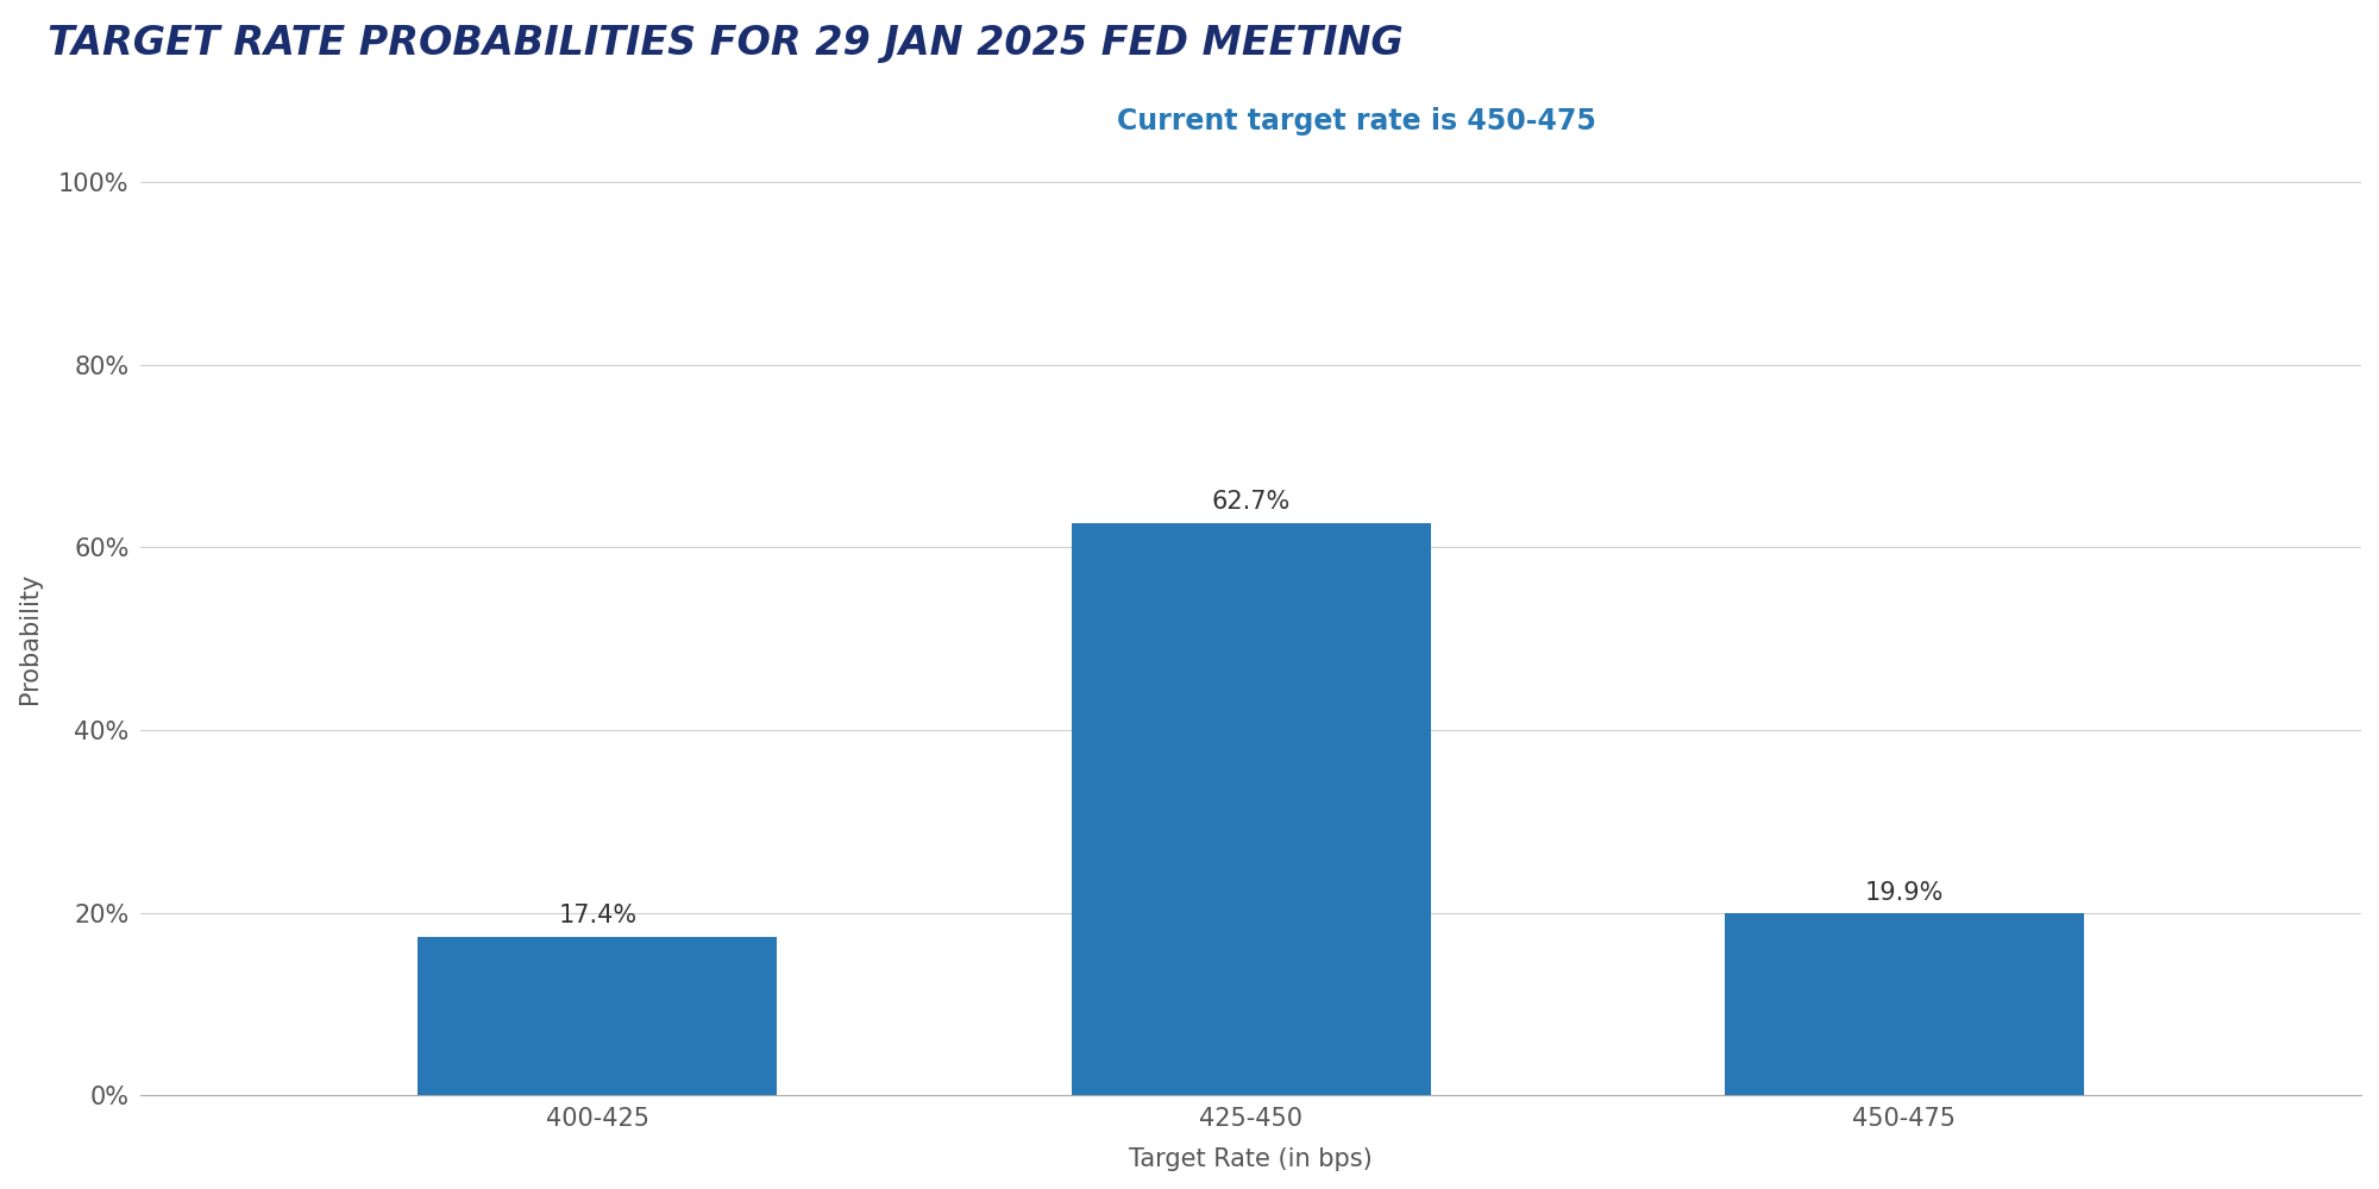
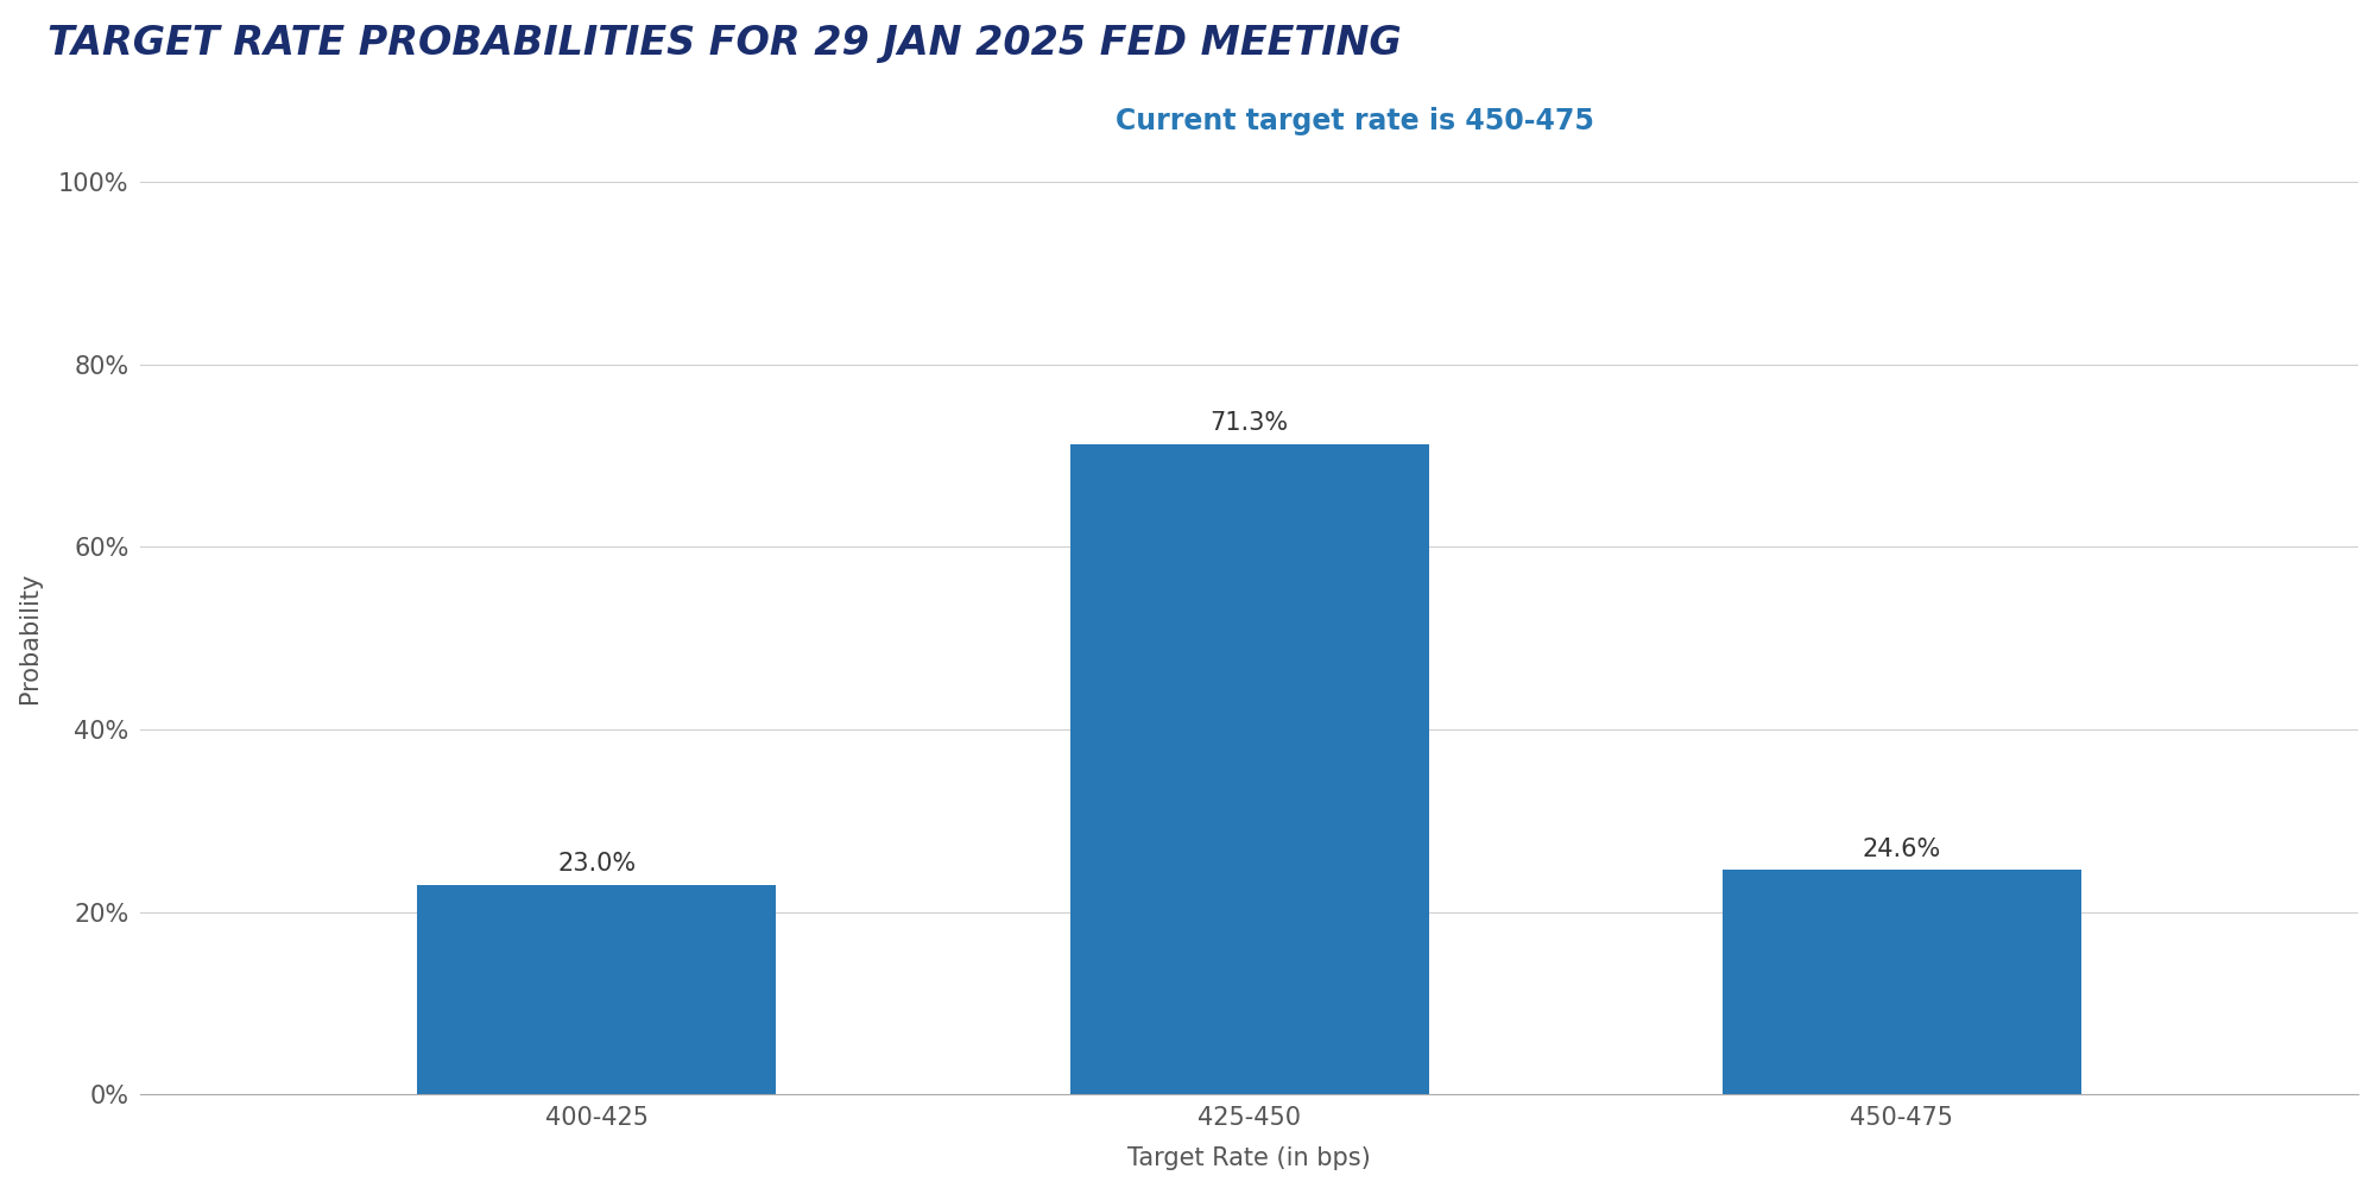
400-425: 17.4% -> 23.0%
425-450: 62.7% -> 71.3%
450-475: 19.9% -> 24.6%
